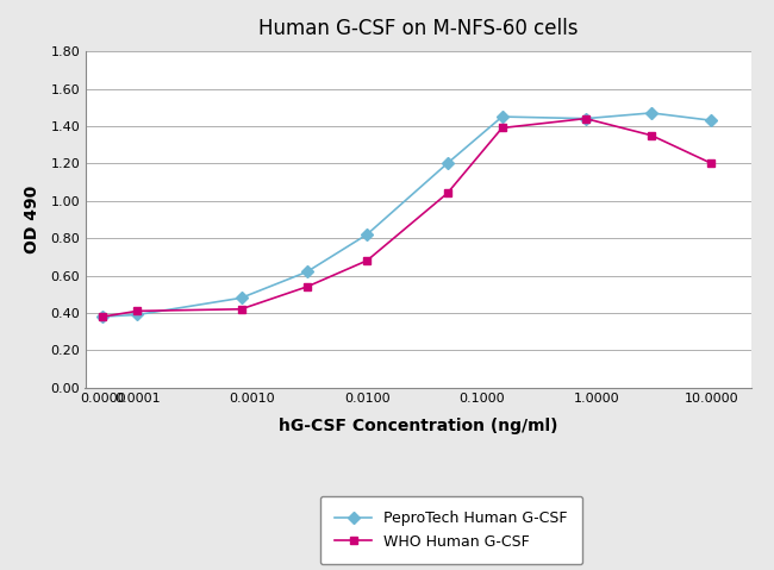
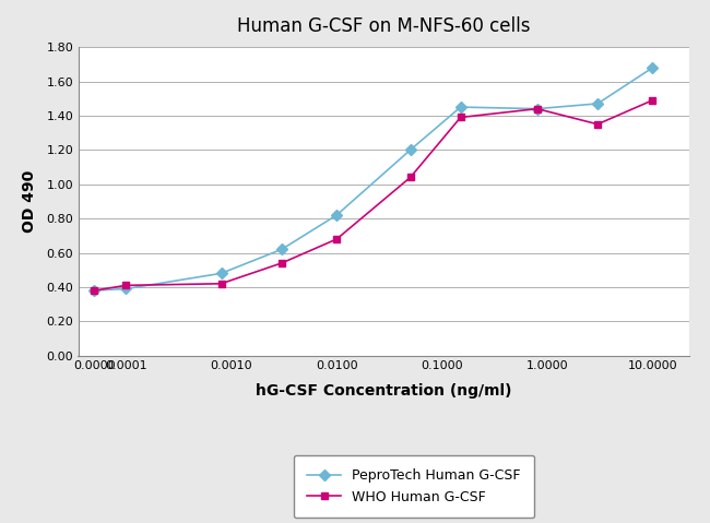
PeproTech Human G-CSF/10.0000: 1.43 -> 1.68
WHO Human G-CSF/10.0000: 1.20 -> 1.49
